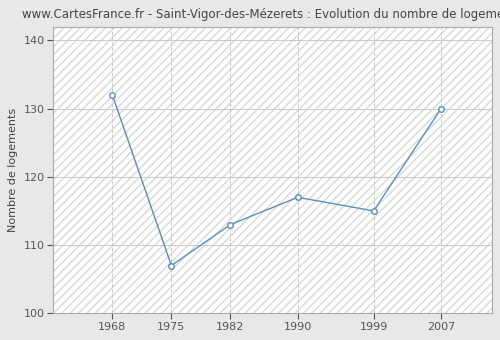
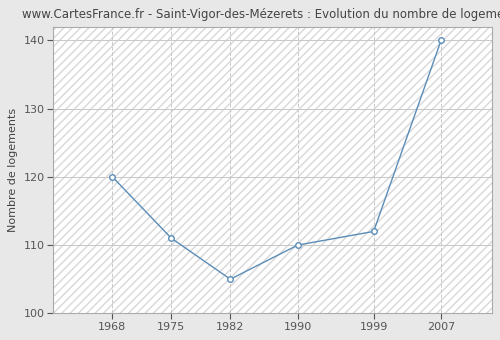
1968: 132 -> 120
1975: 107 -> 111
1982: 113 -> 105
1990: 117 -> 110
1999: 115 -> 112
2007: 130 -> 140
